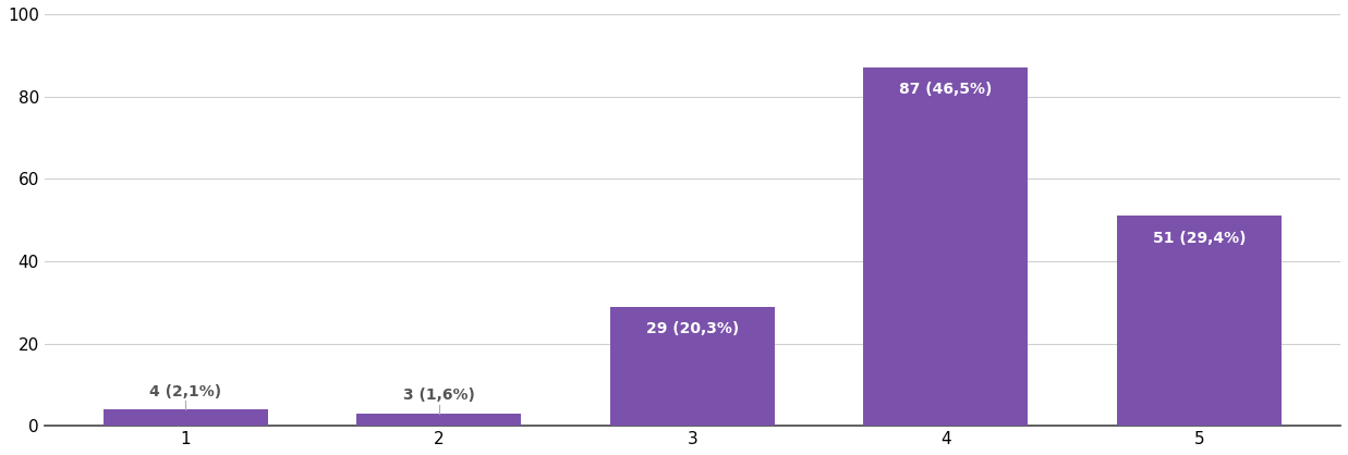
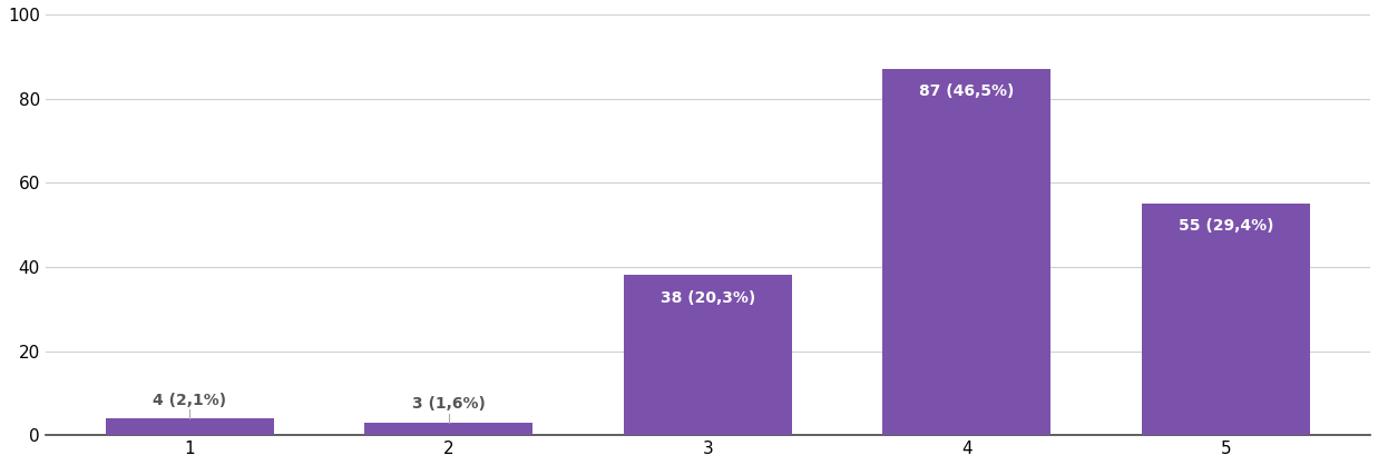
3: 29 -> 38
5: 51 -> 55
